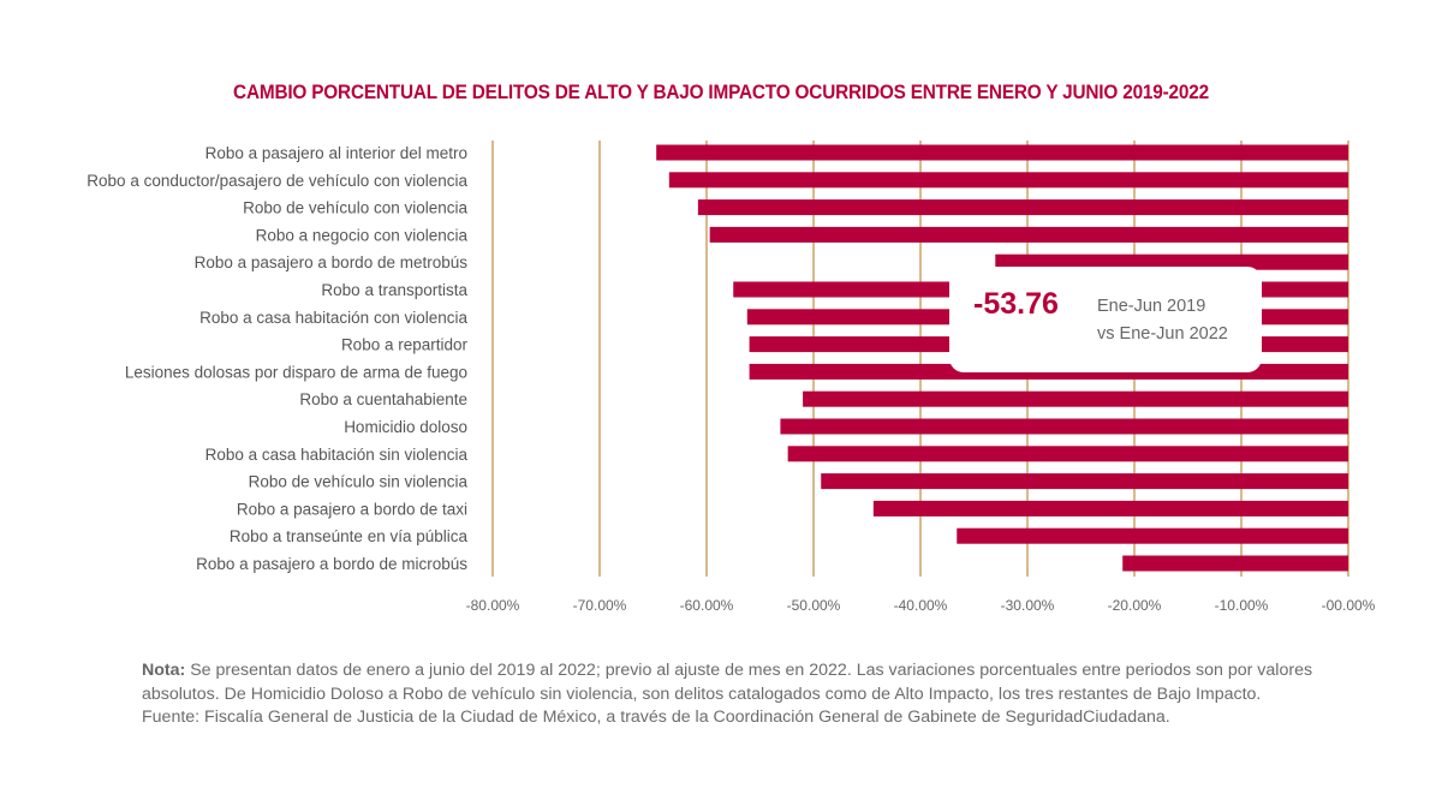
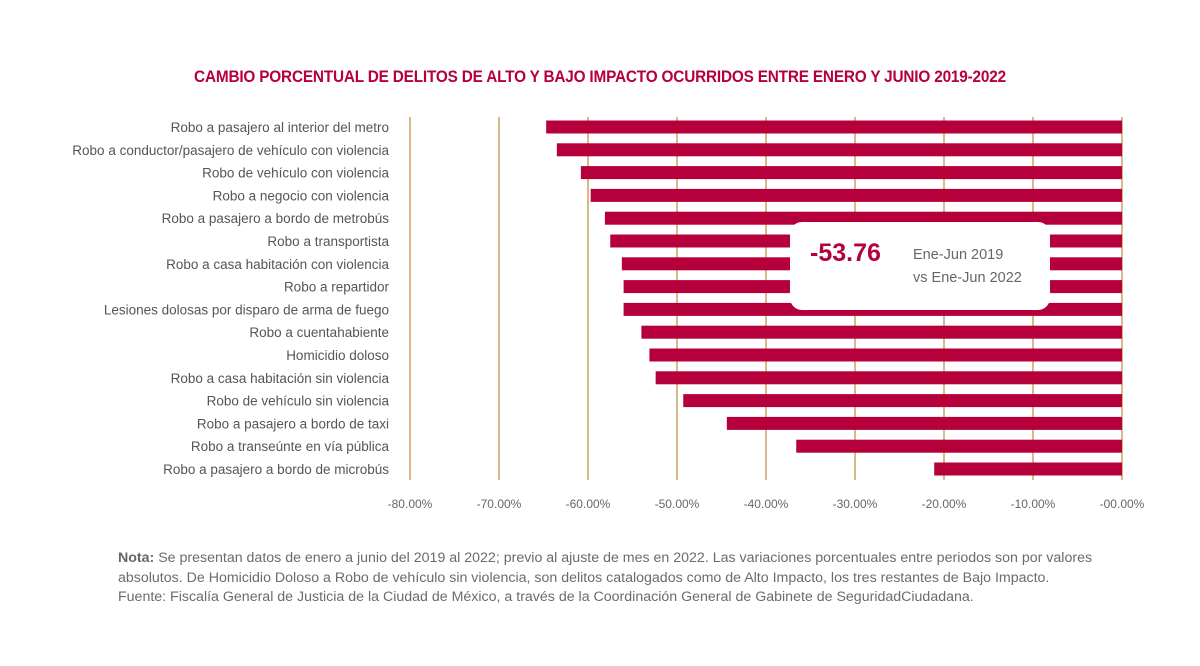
Robo a pasajero a bordo de metrobús: -33% -> -58%
Robo a cuentahabiente: -51% -> -54%
